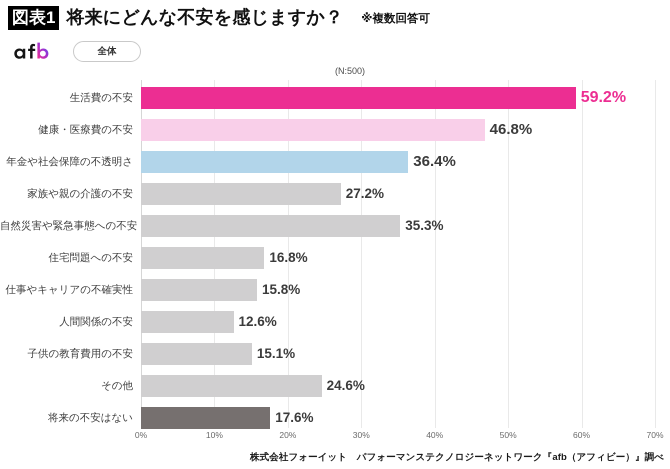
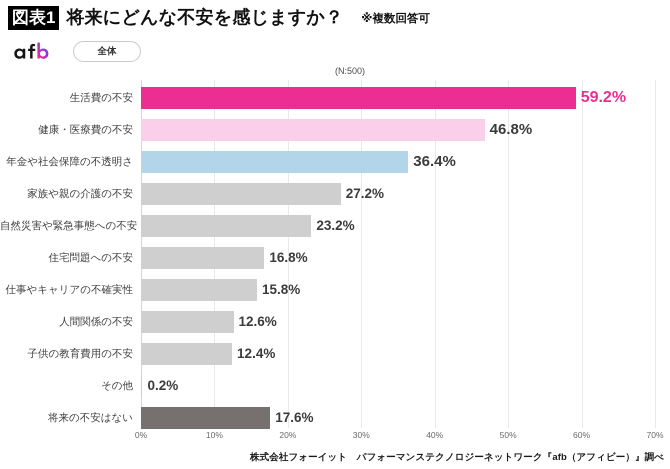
自然災害や緊急事態への不安: 35.3% -> 23.2%
子供の教育費用の不安: 15.1% -> 12.4%
その他: 24.6% -> 0.2%
